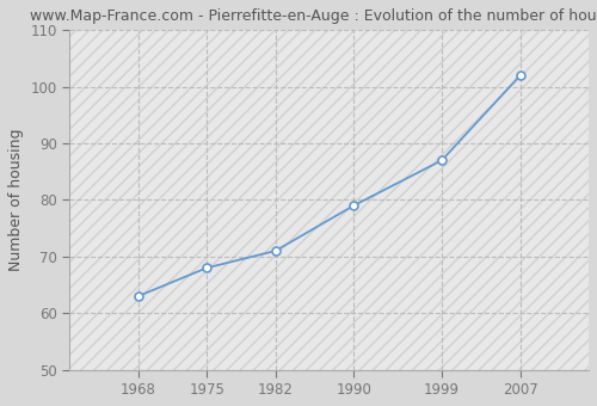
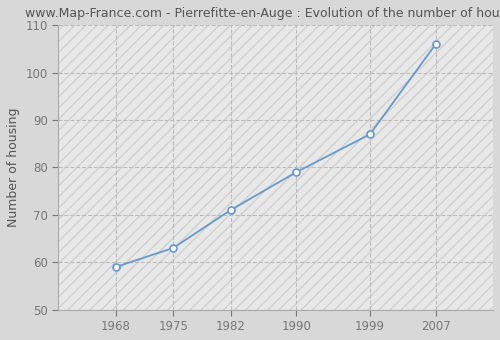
1968: 63 -> 59
1975: 68 -> 63
2007: 102 -> 106
